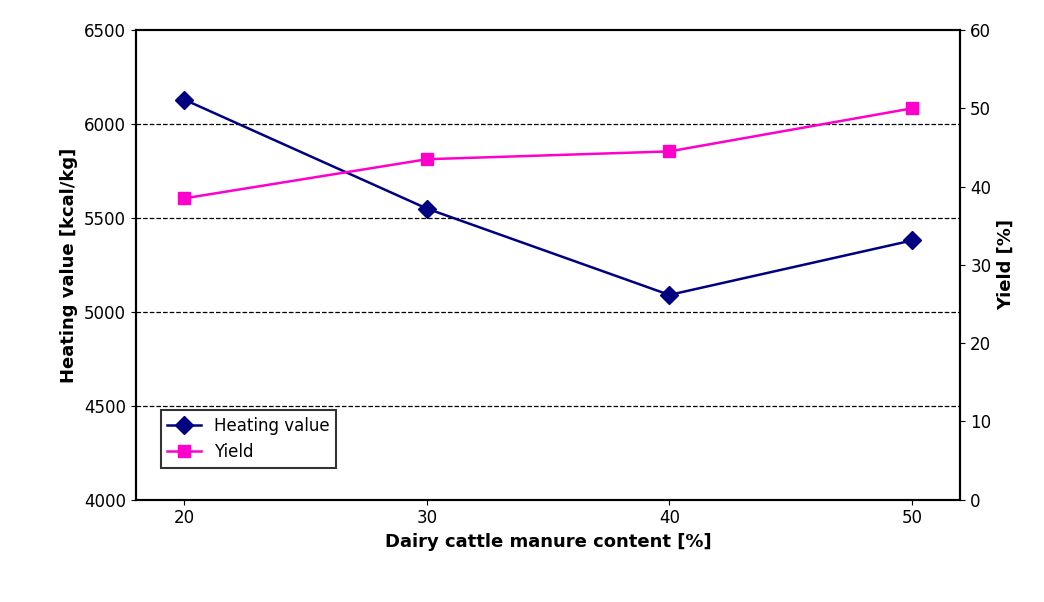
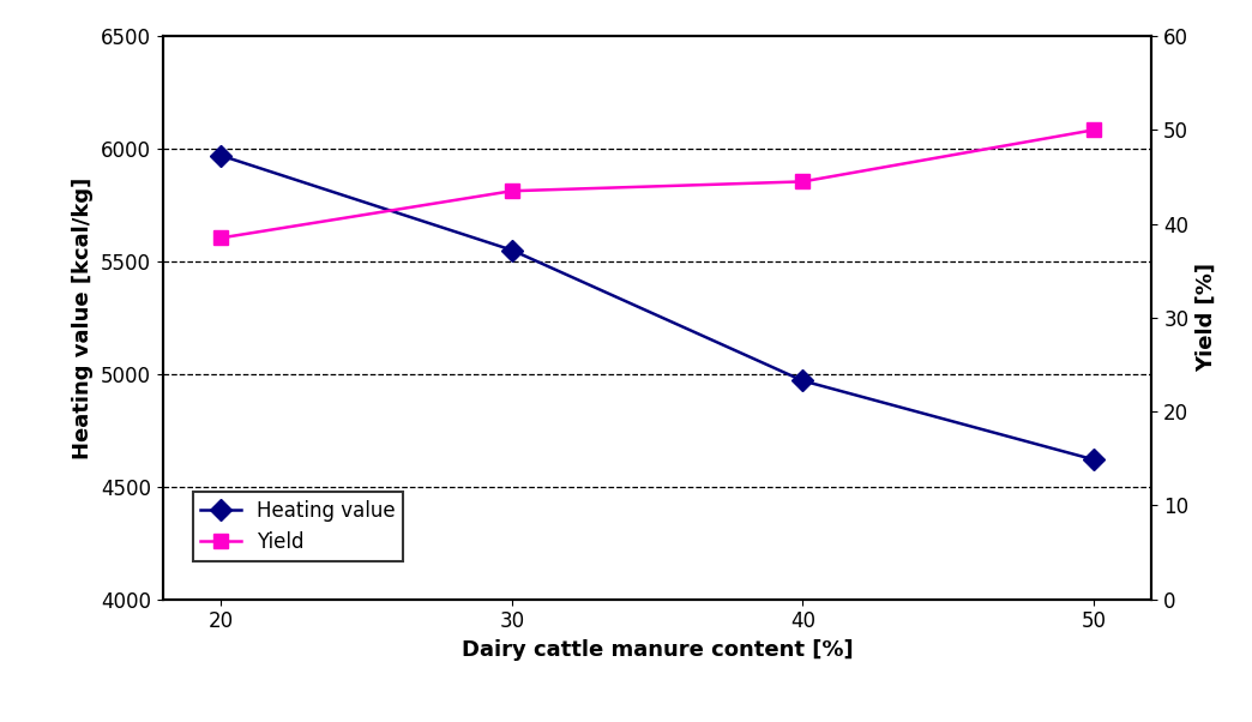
Heating value/20: 6130 -> 5970
Heating value/40: 5090 -> 4970
Heating value/50: 5380 -> 4620
